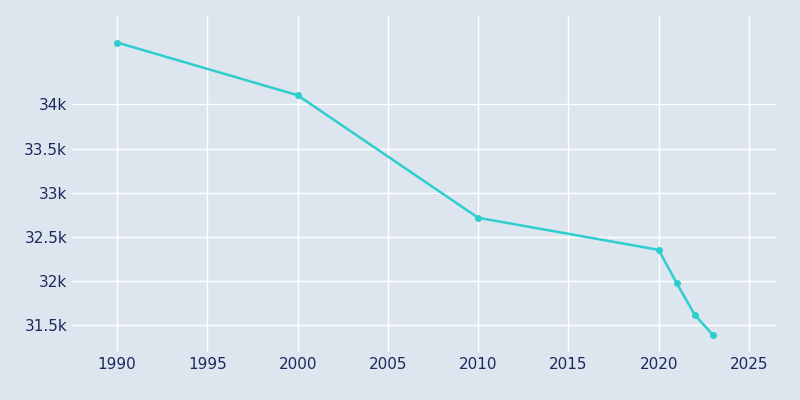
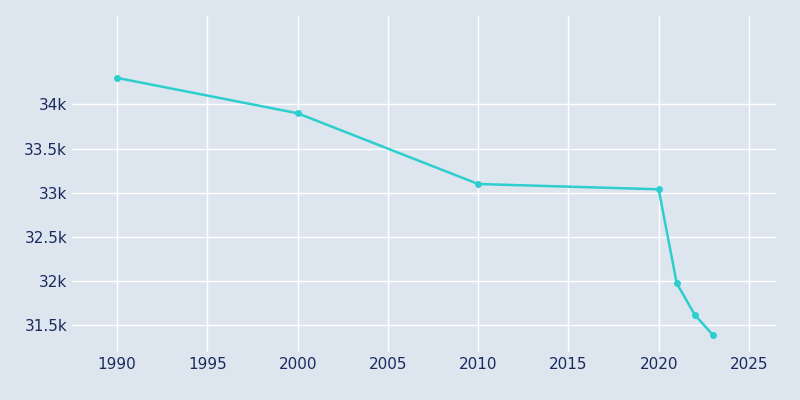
1990: 34.70k -> 34.30k
2000: 34.10k -> 33.90k
2010: 32.72k -> 33.10k
2020: 32.36k -> 33.04k
